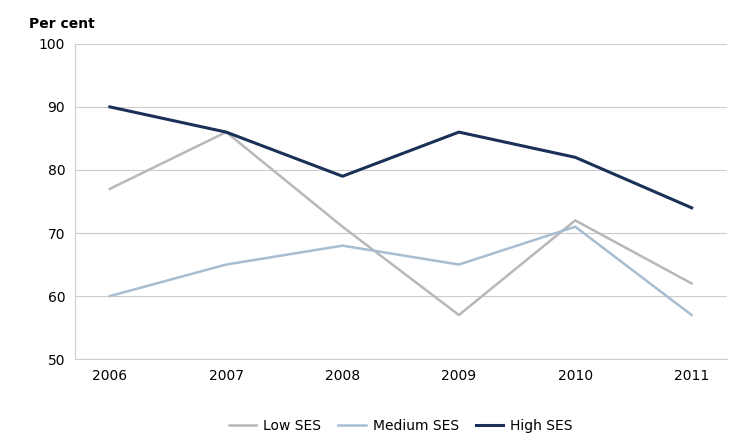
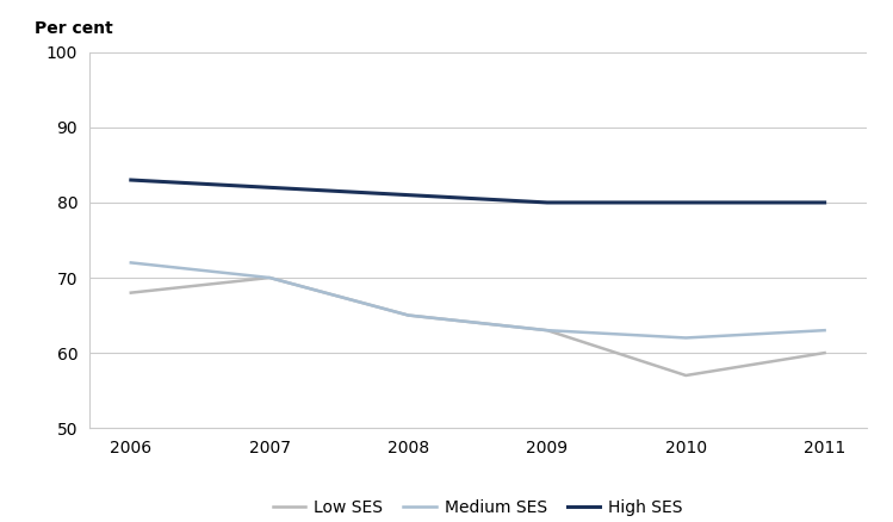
Low SES/2006: 77 -> 68
Medium SES/2006: 60 -> 72
High SES/2006: 90 -> 83
Low SES/2007: 86 -> 70
Medium SES/2007: 65 -> 70
High SES/2007: 86 -> 82
Low SES/2008: 71 -> 65
Medium SES/2008: 68 -> 65
High SES/2008: 79 -> 81
Low SES/2009: 57 -> 63
Medium SES/2009: 65 -> 63
High SES/2009: 86 -> 80
Low SES/2010: 72 -> 57
Medium SES/2010: 71 -> 62
High SES/2010: 82 -> 80
Low SES/2011: 62 -> 60
Medium SES/2011: 57 -> 63
High SES/2011: 74 -> 80
